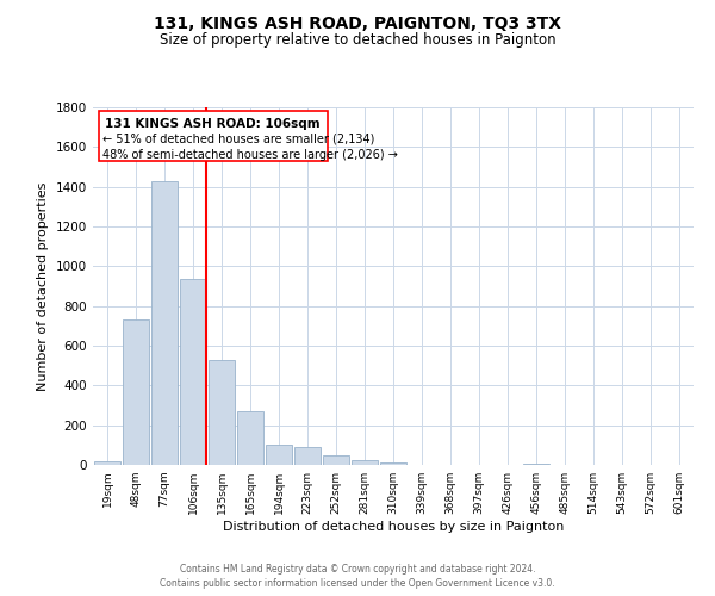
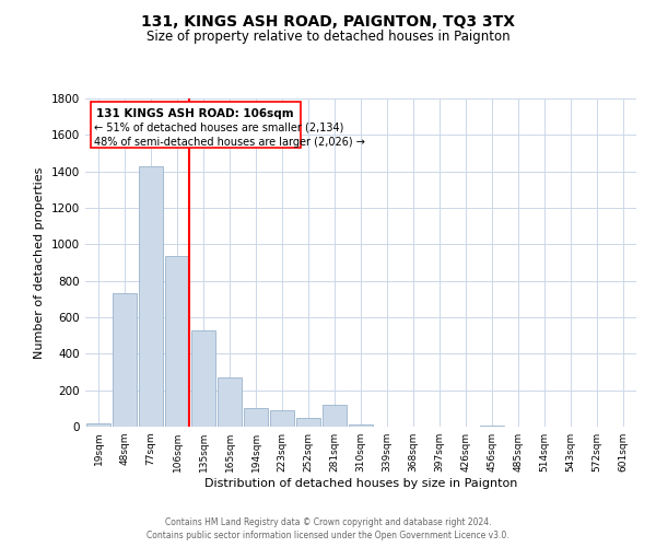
281sqm: 20 -> 120
